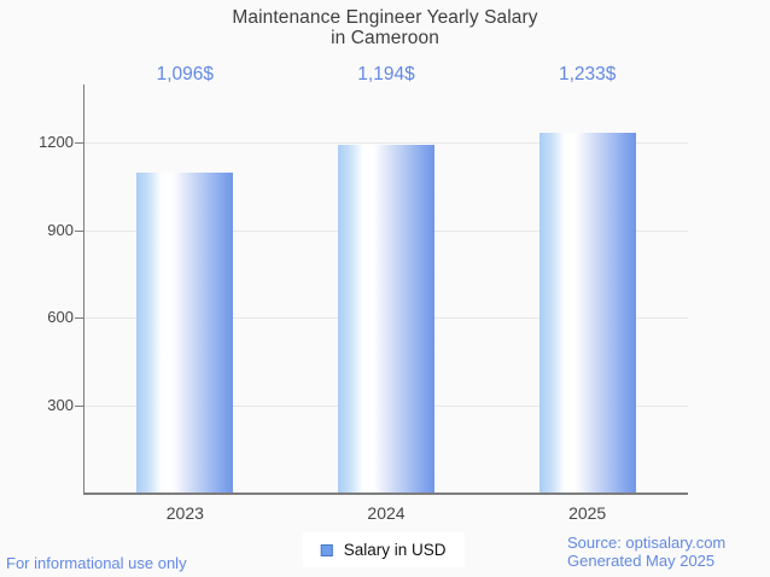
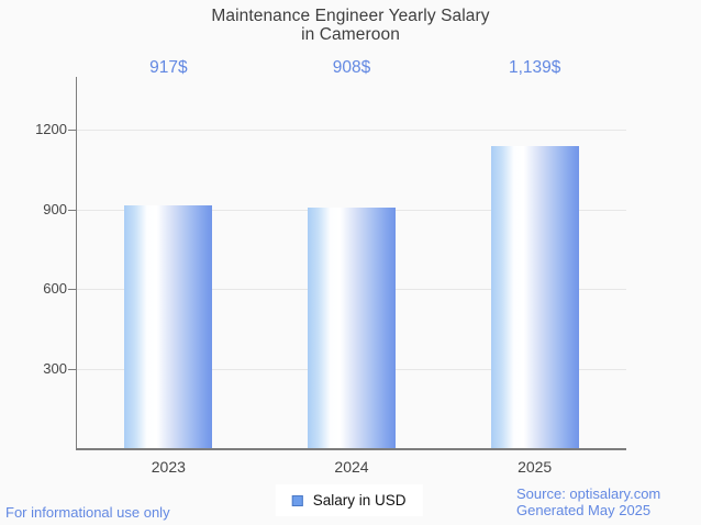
2023: 1,096 -> 917
2024: 1,194 -> 908
2025: 1,233 -> 1,139
